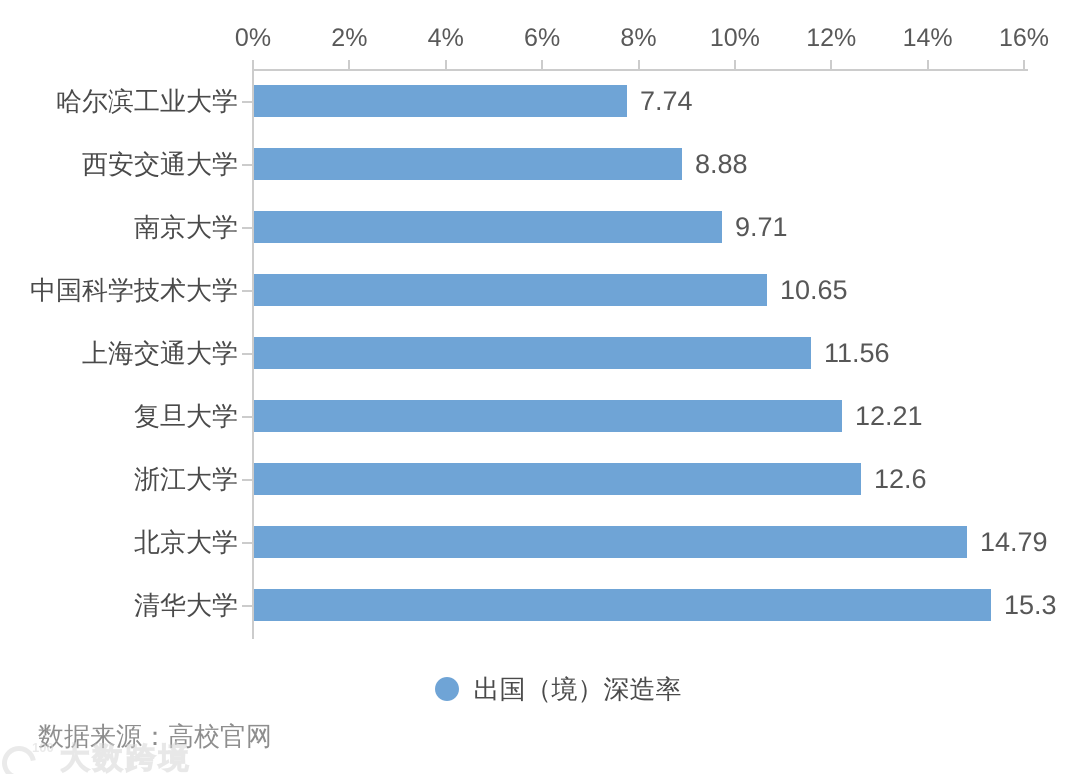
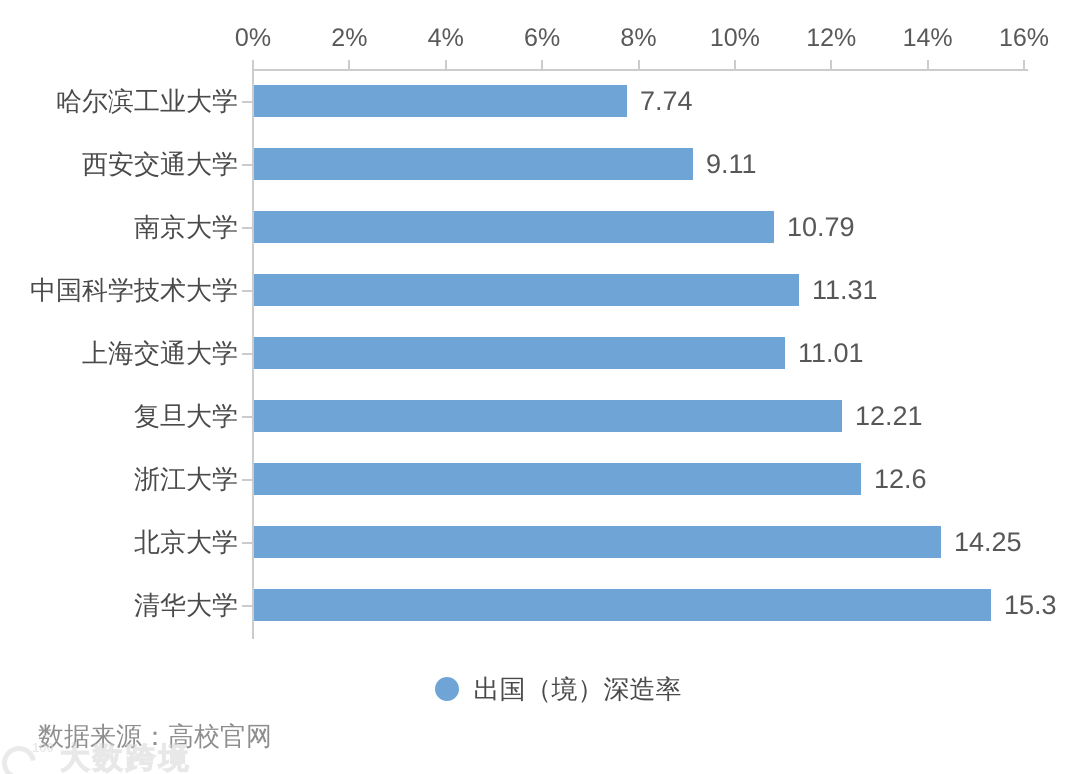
西安交通大学: 8.88 -> 9.11
南京大学: 9.71 -> 10.79
中国科学技术大学: 10.65 -> 11.31
上海交通大学: 11.56 -> 11.01
北京大学: 14.79 -> 14.25
